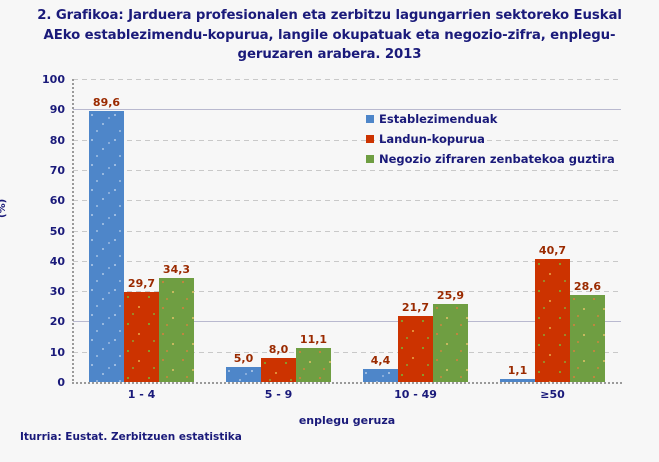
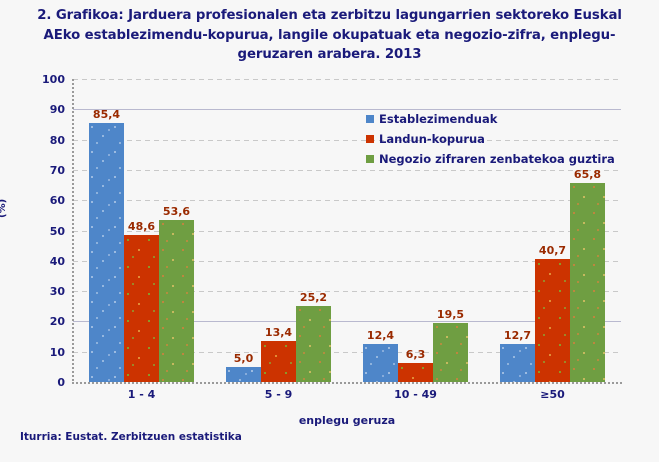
Establezimenduak/1 - 4: 89,6 -> 85,4
Landun-kopurua/1 - 4: 29,7 -> 48,6
Negozio zifraren zenbatekoa guztira/1 - 4: 34,3 -> 53,6
Landun-kopurua/5 - 9: 8,0 -> 13,4
Negozio zifraren zenbatekoa guztira/5 - 9: 11,1 -> 25,2
Establezimenduak/10 - 49: 4,4 -> 12,4
Landun-kopurua/10 - 49: 21,7 -> 6,3
Negozio zifraren zenbatekoa guztira/10 - 49: 25,9 -> 19,5
Establezimenduak/≥50: 1,1 -> 12,7
Negozio zifraren zenbatekoa guztira/≥50: 28,6 -> 65,8
